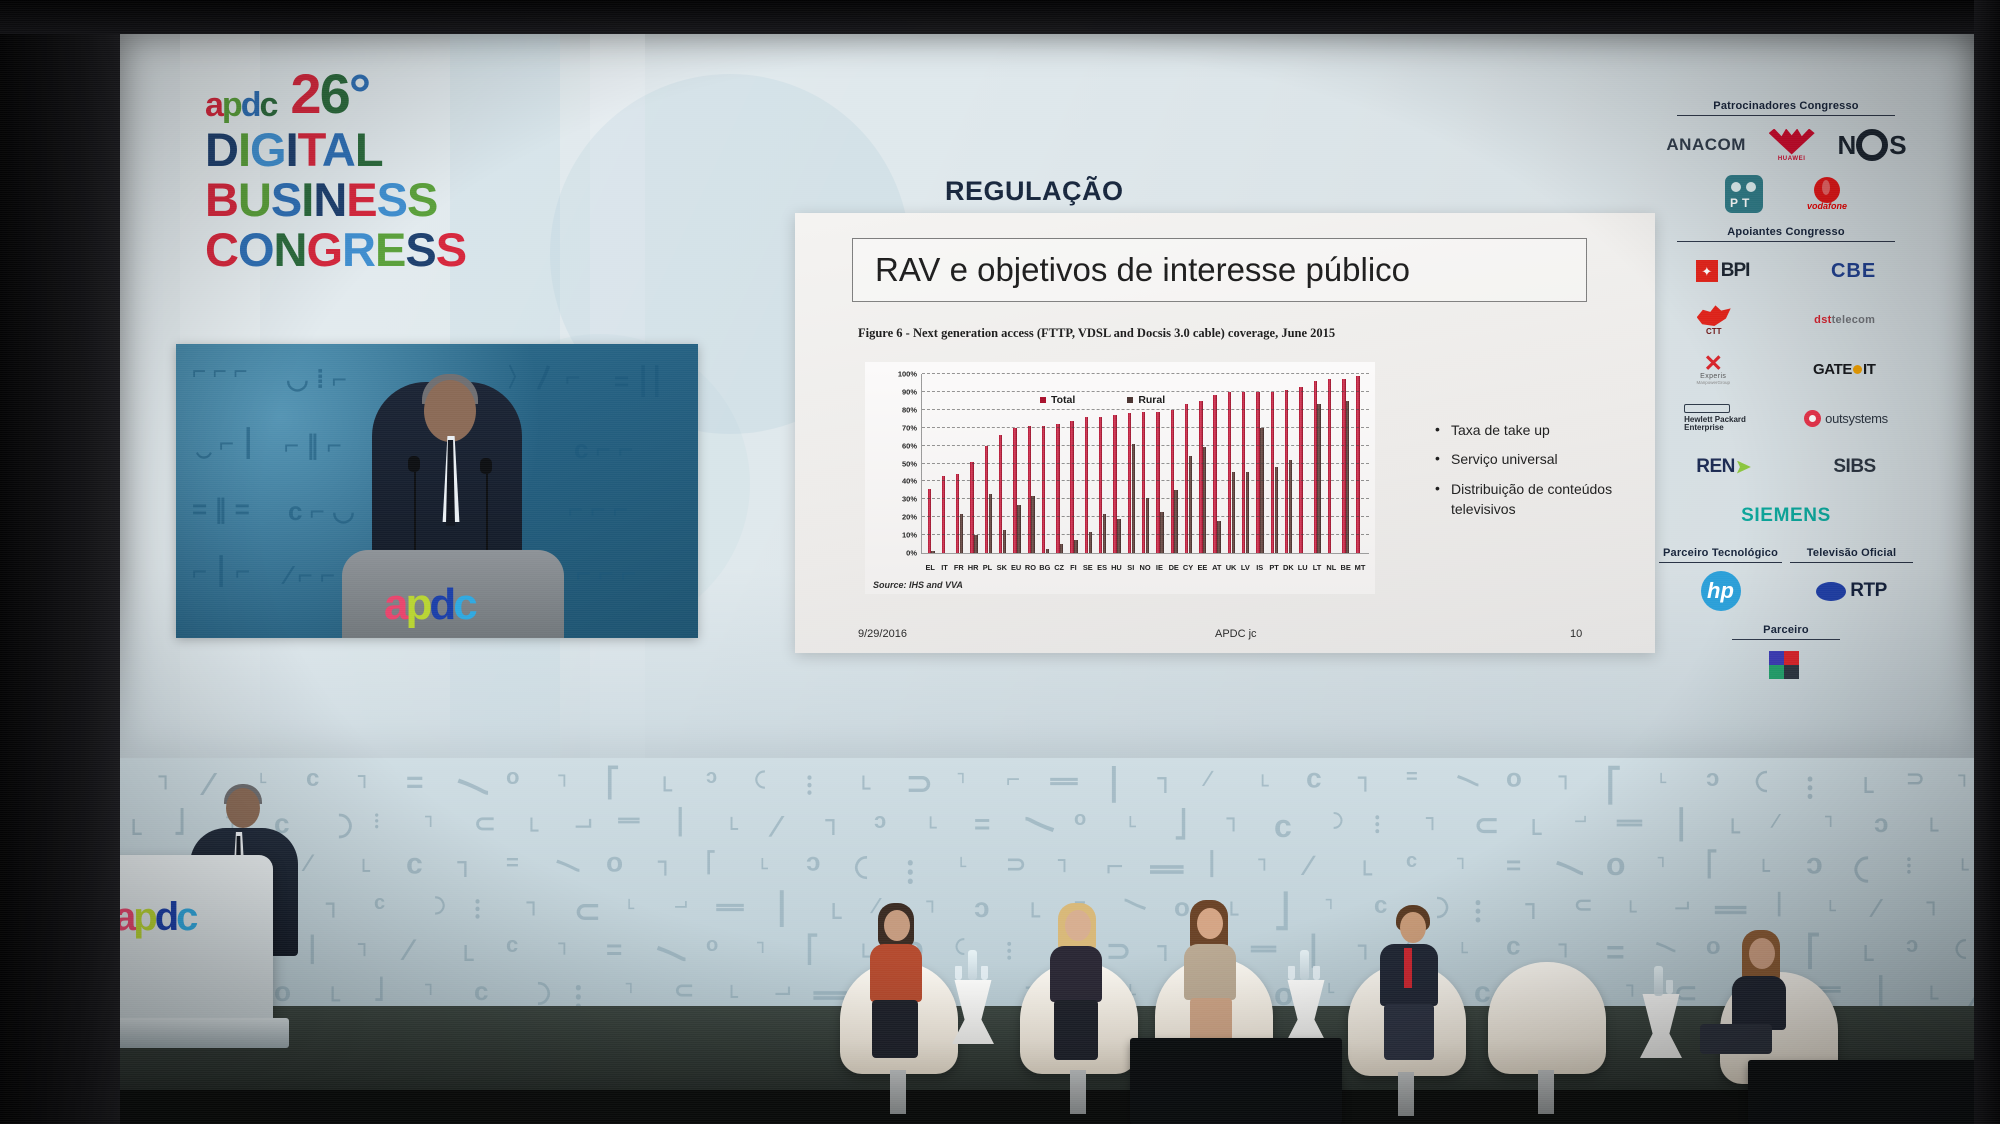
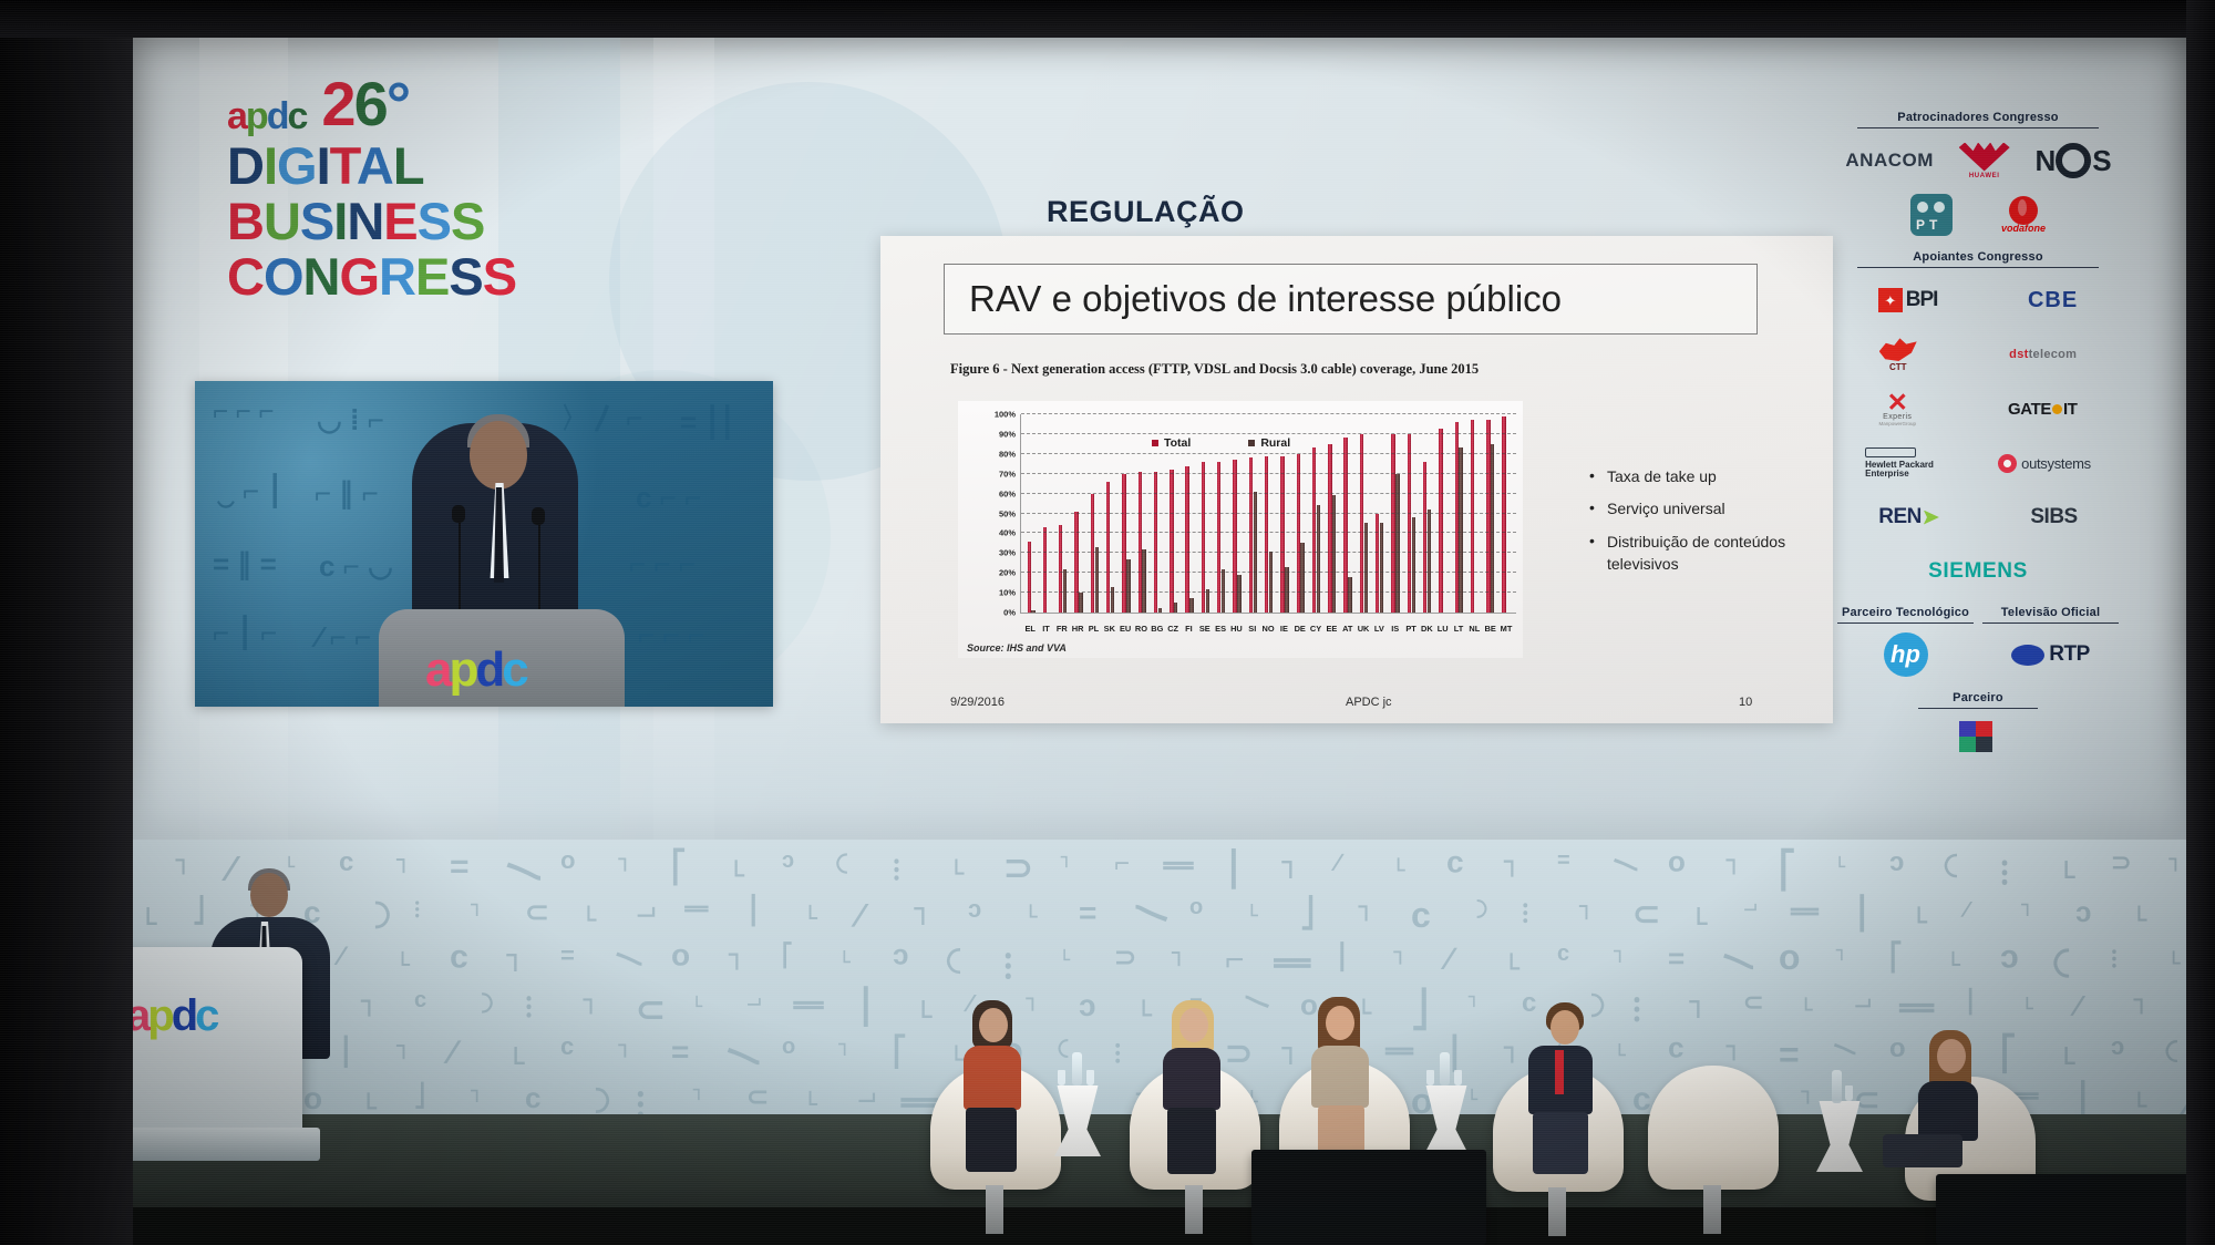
Total/LV: 90% -> 50%
Total/DK: 91% -> 76%
